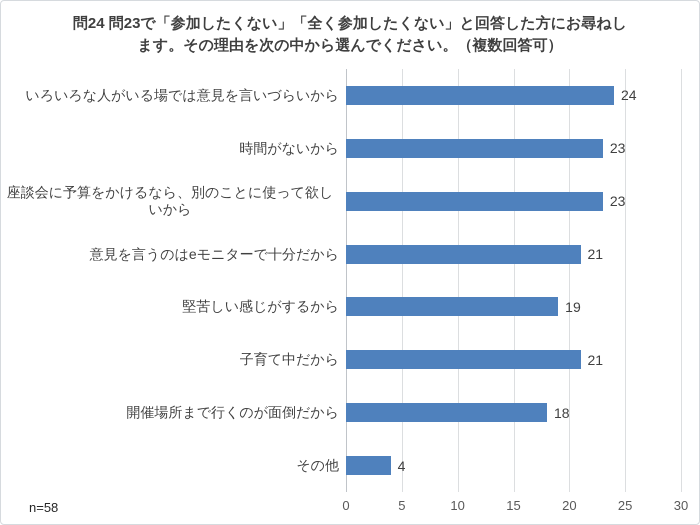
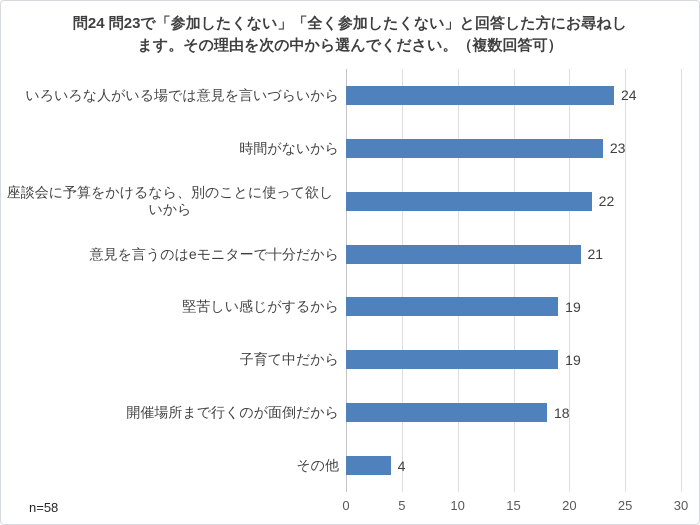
座談会に予算をかけるなら、別のことに使って欲しいから: 23 -> 22
子育て中だから: 21 -> 19
